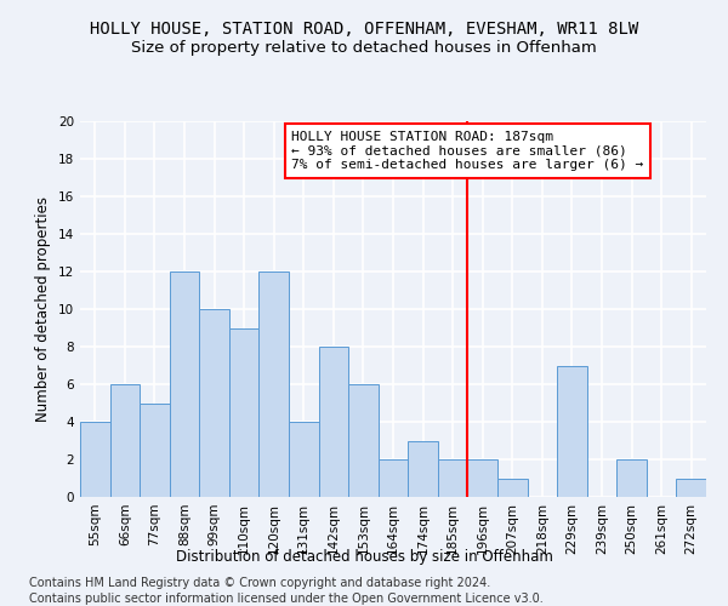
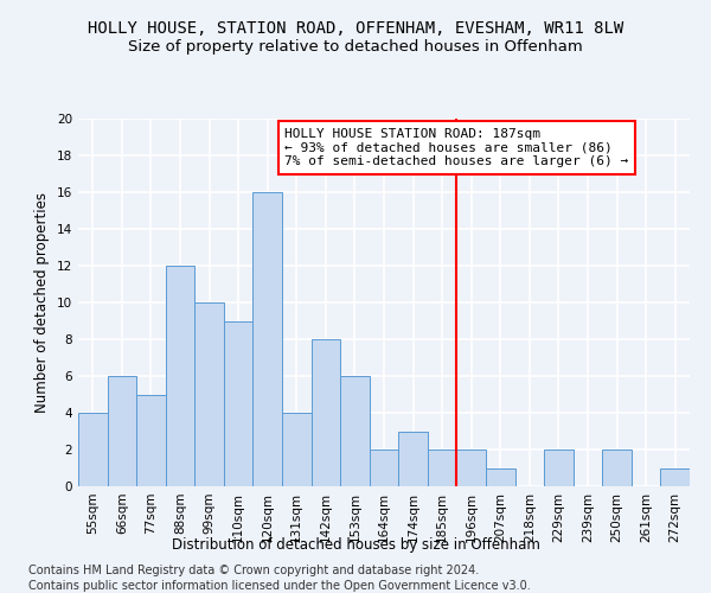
120sqm: 12 -> 16
229sqm: 7 -> 2
